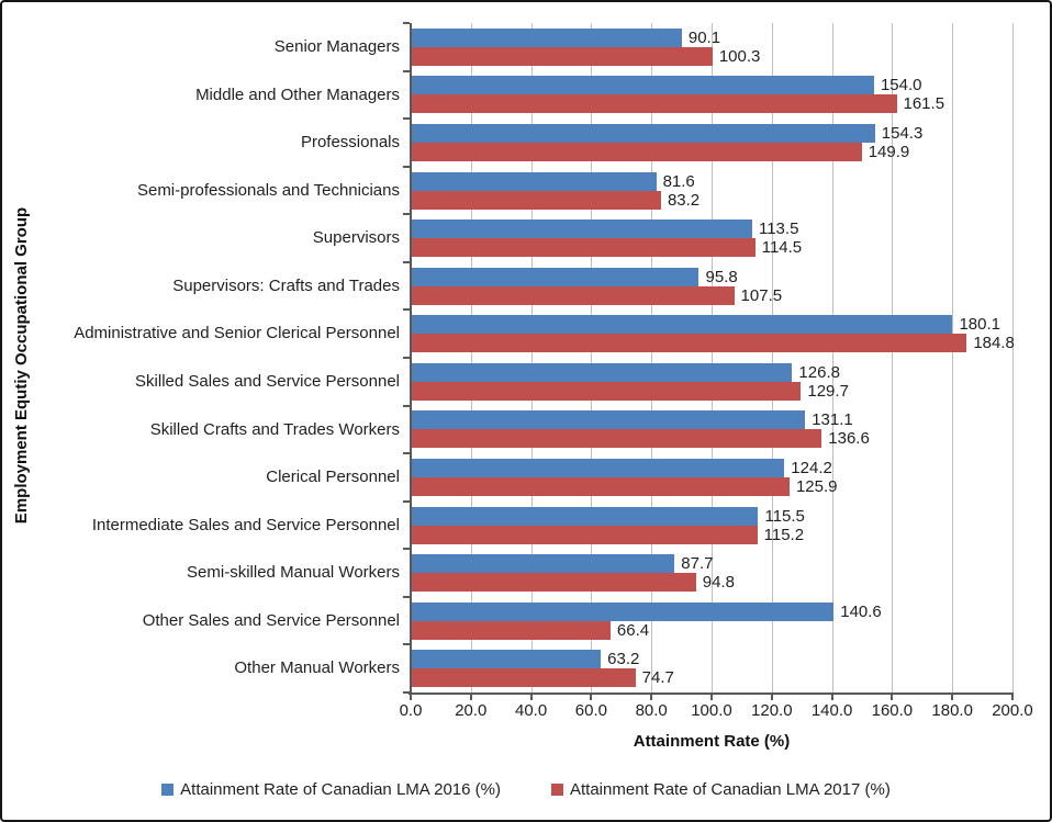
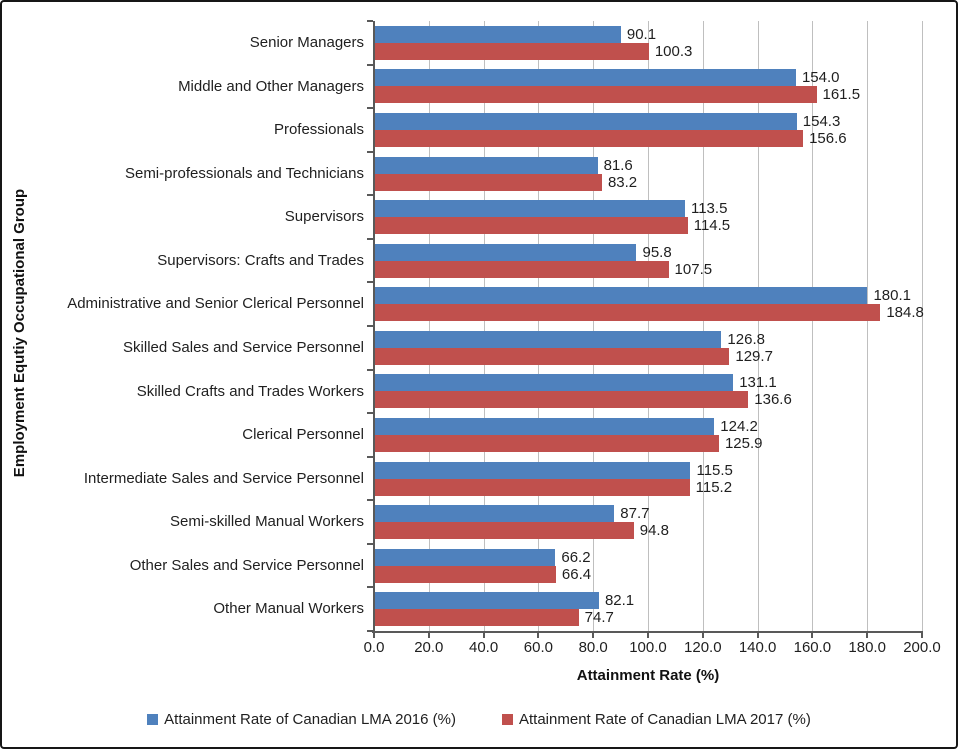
Attainment Rate of Canadian LMA 2017 (%)/Professionals: 149.9 -> 156.6
Attainment Rate of Canadian LMA 2016 (%)/Other Sales and Service Personnel: 140.6 -> 66.2
Attainment Rate of Canadian LMA 2016 (%)/Other Manual Workers: 63.2 -> 82.1
